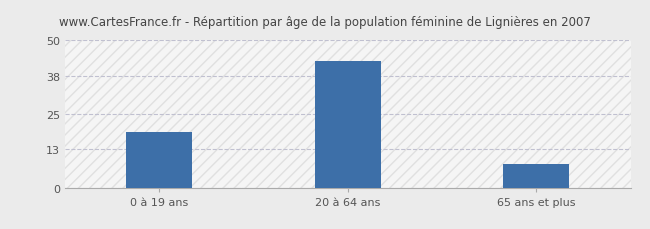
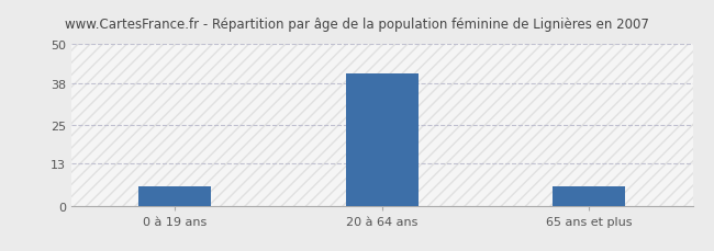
0 à 19 ans: 19 -> 6
20 à 64 ans: 43 -> 41
65 ans et plus: 8 -> 6
